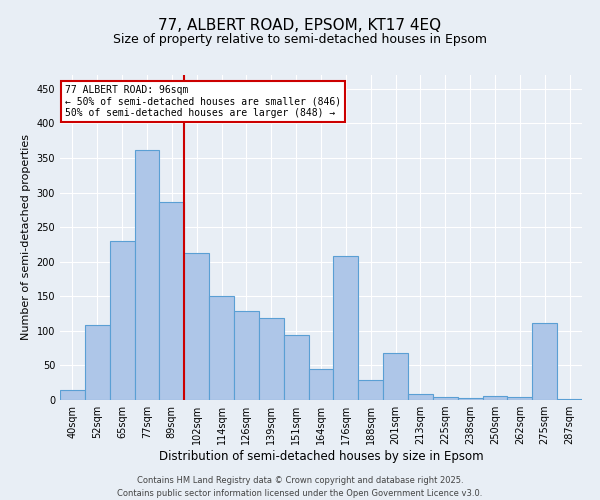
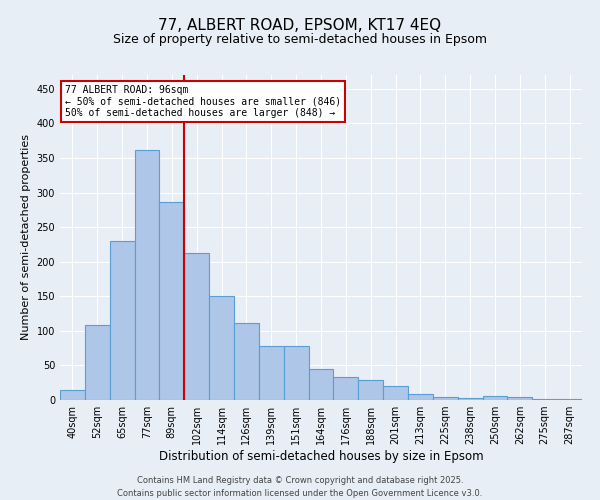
126sqm: 128 -> 111
139sqm: 118 -> 78
151sqm: 94 -> 78
176sqm: 208 -> 33
201sqm: 68 -> 20
275sqm: 112 -> 2
